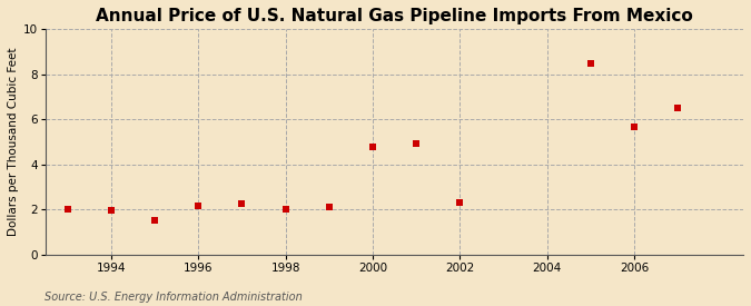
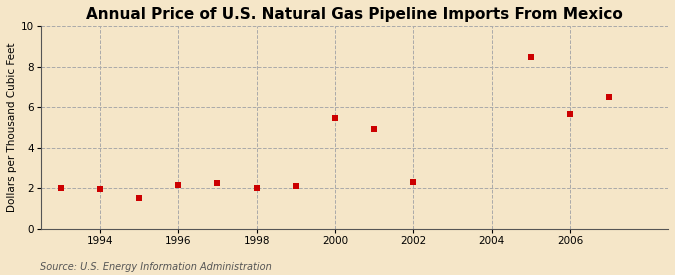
2000: 4.80 -> 5.45
